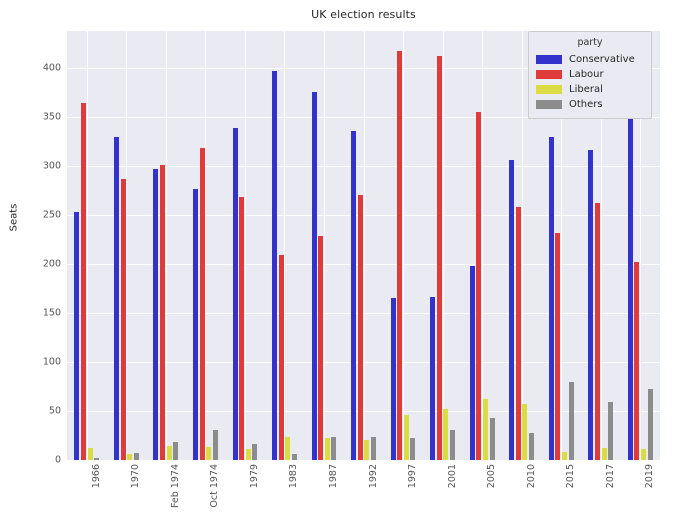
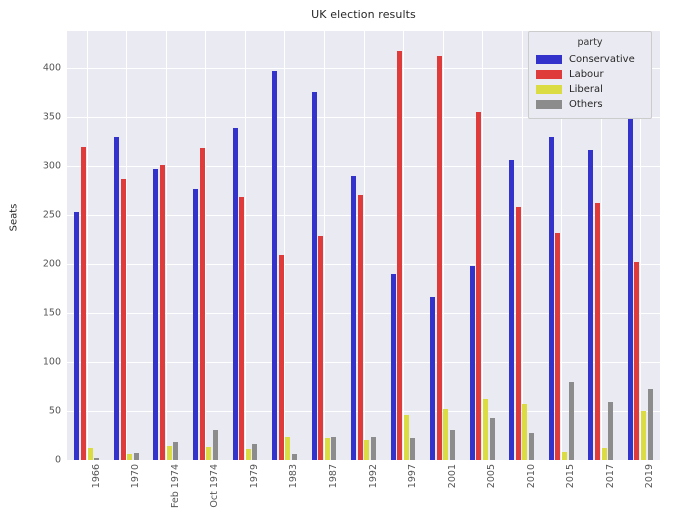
Labour/1966: 360 -> 320
Conservative/1992: 340 -> 290
Conservative/1997: 160 -> 190
Liberal/2019: 10 -> 50
